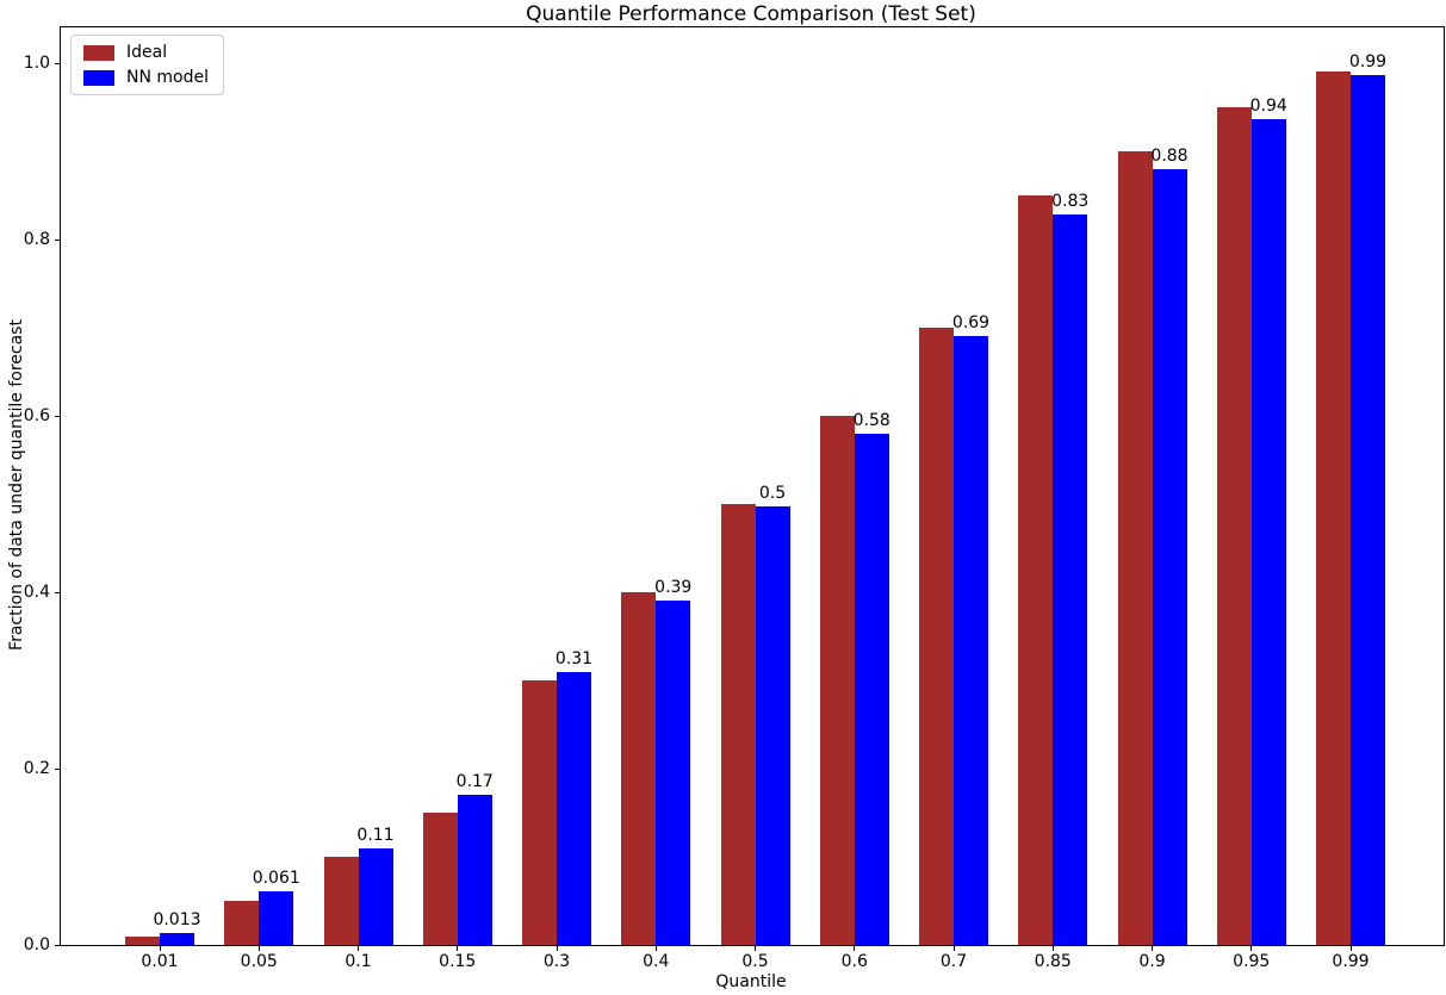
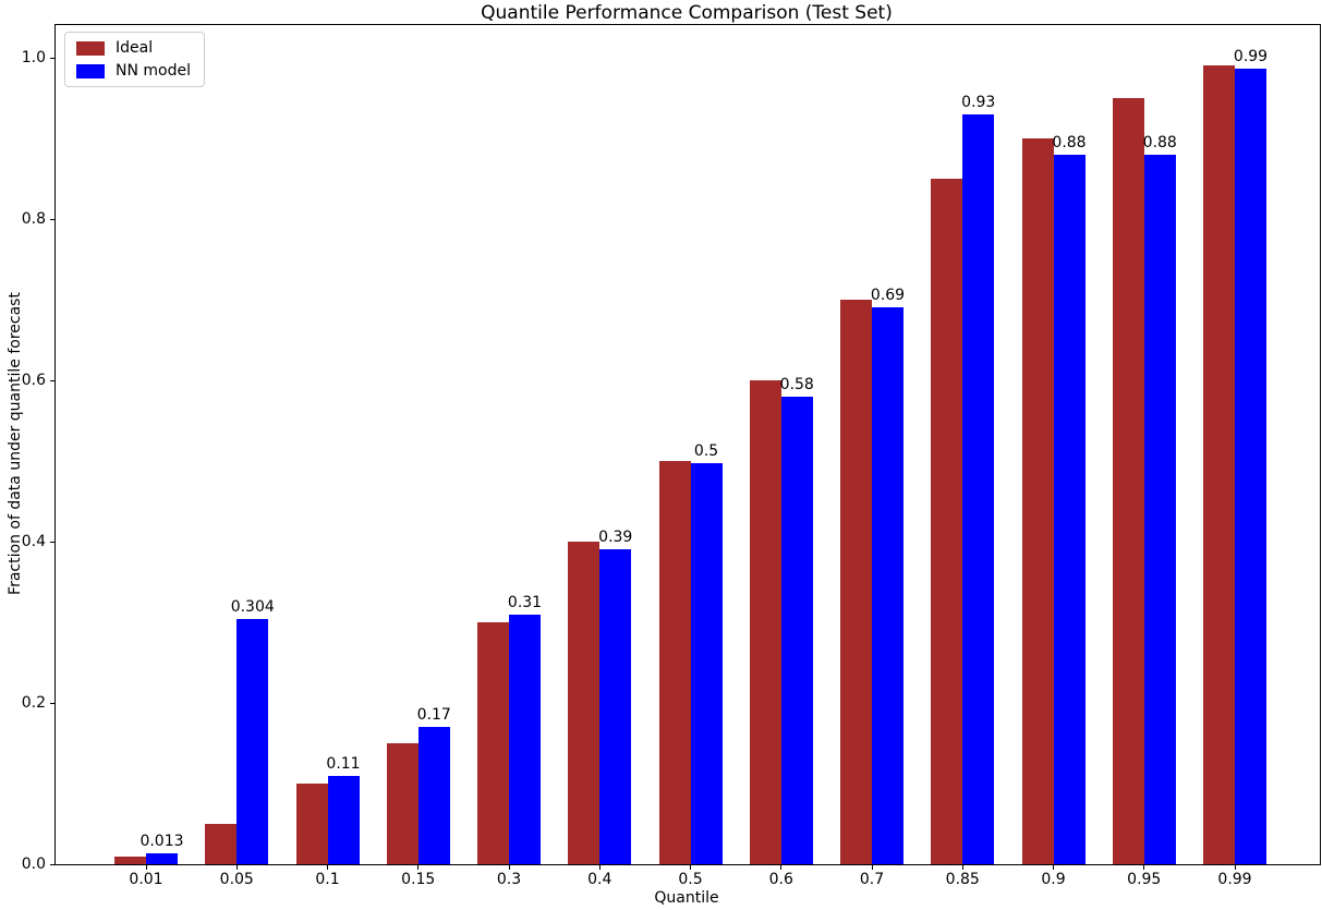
NN model/0.05: 0.061 -> 0.304
NN model/0.85: 0.83 -> 0.93
NN model/0.95: 0.94 -> 0.88
